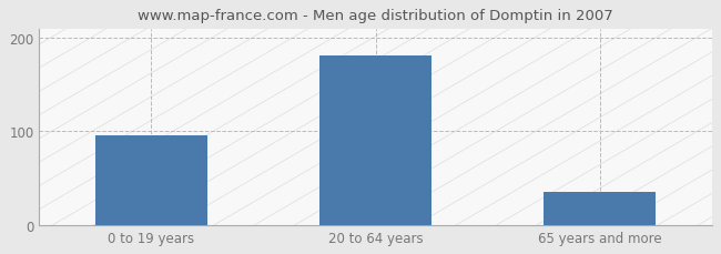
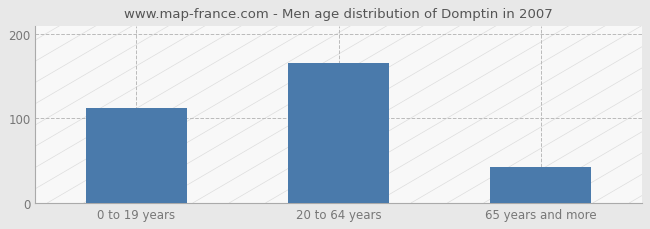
0 to 19 years: 96 -> 112
20 to 64 years: 181 -> 166
65 years and more: 35 -> 42
